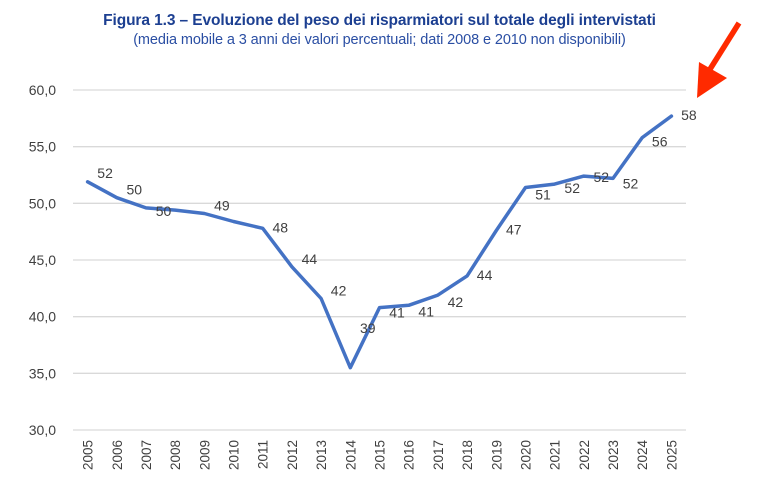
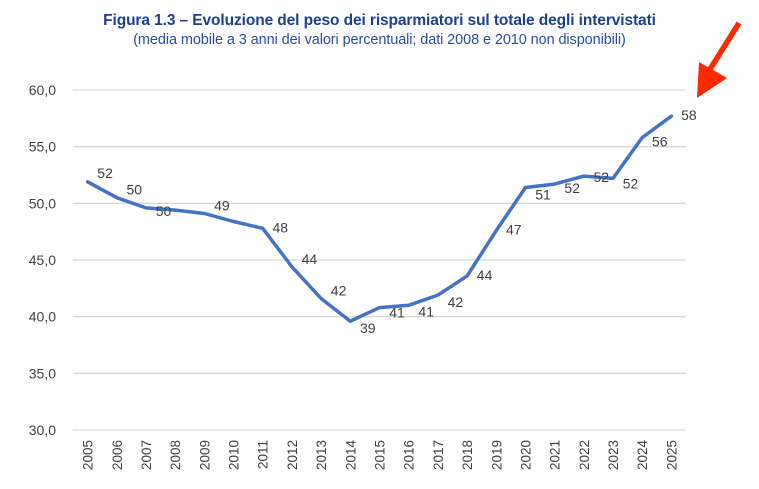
2014: 35,5 -> 39,6
